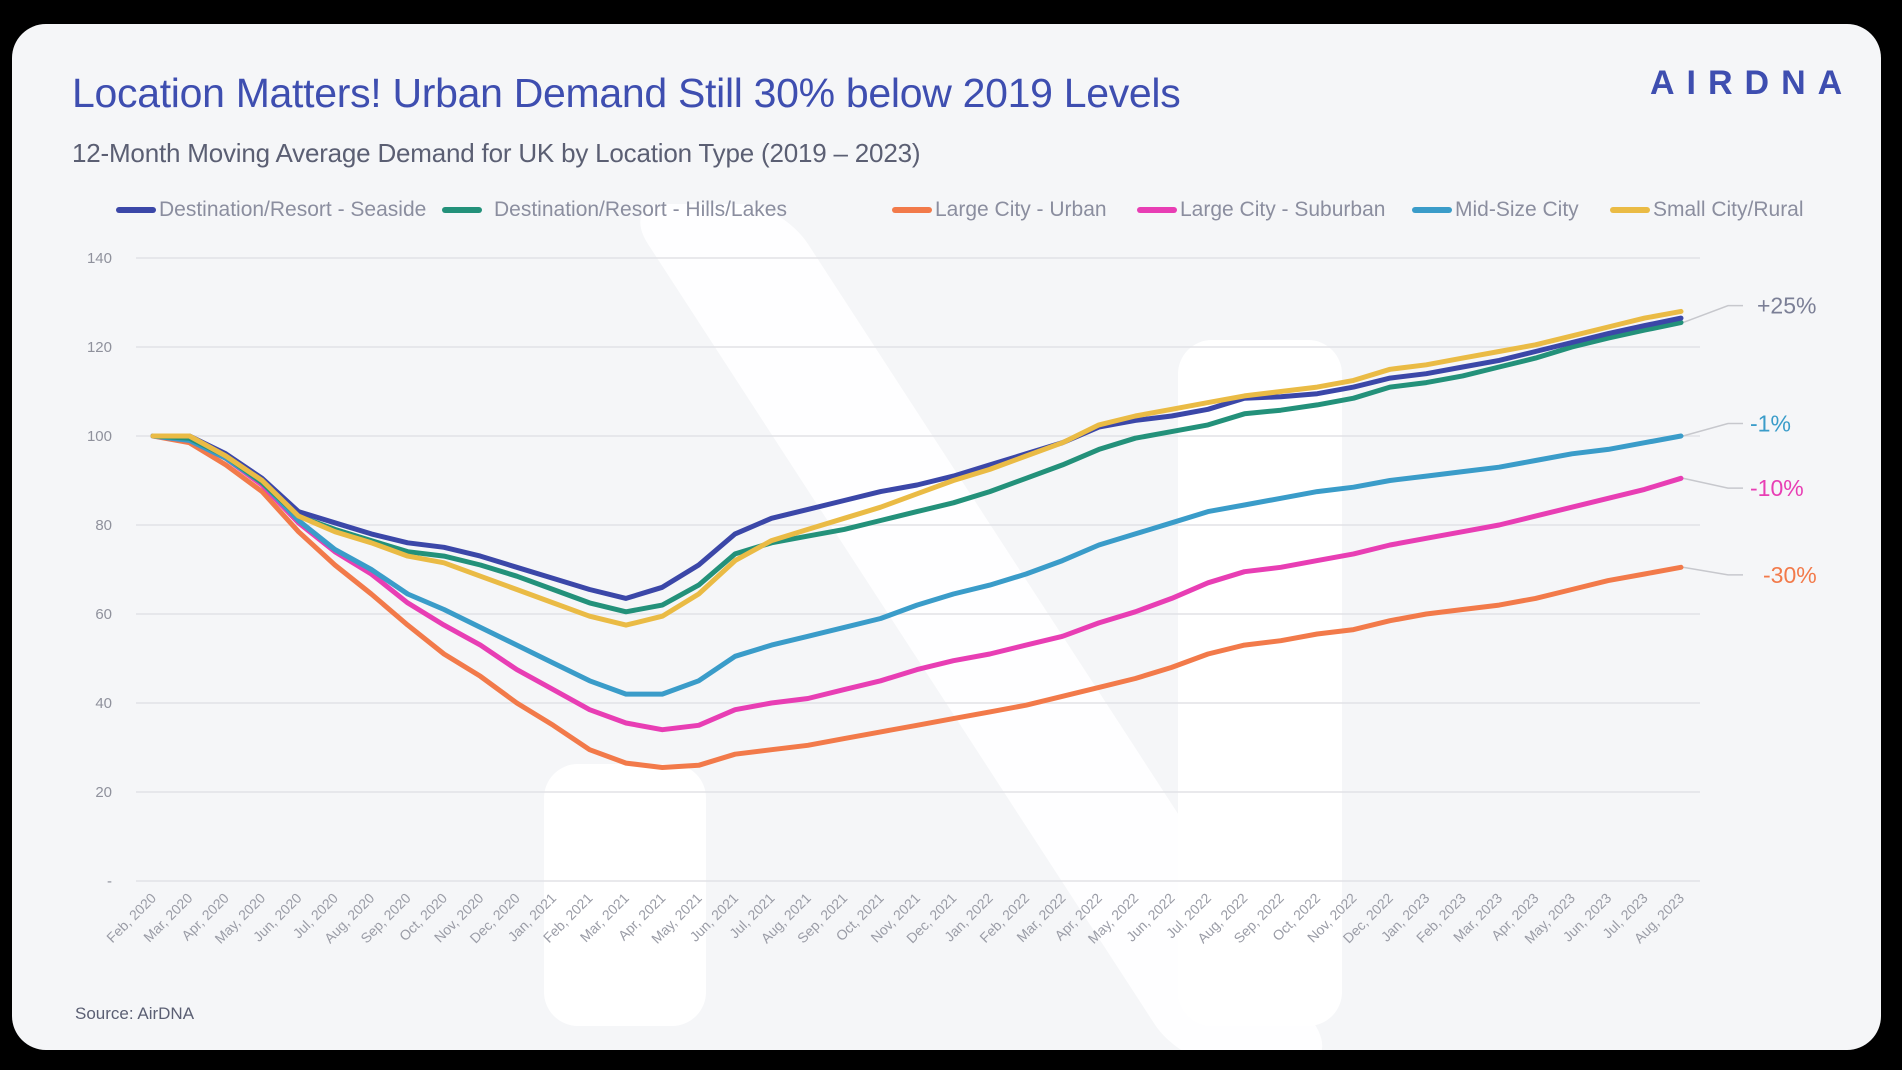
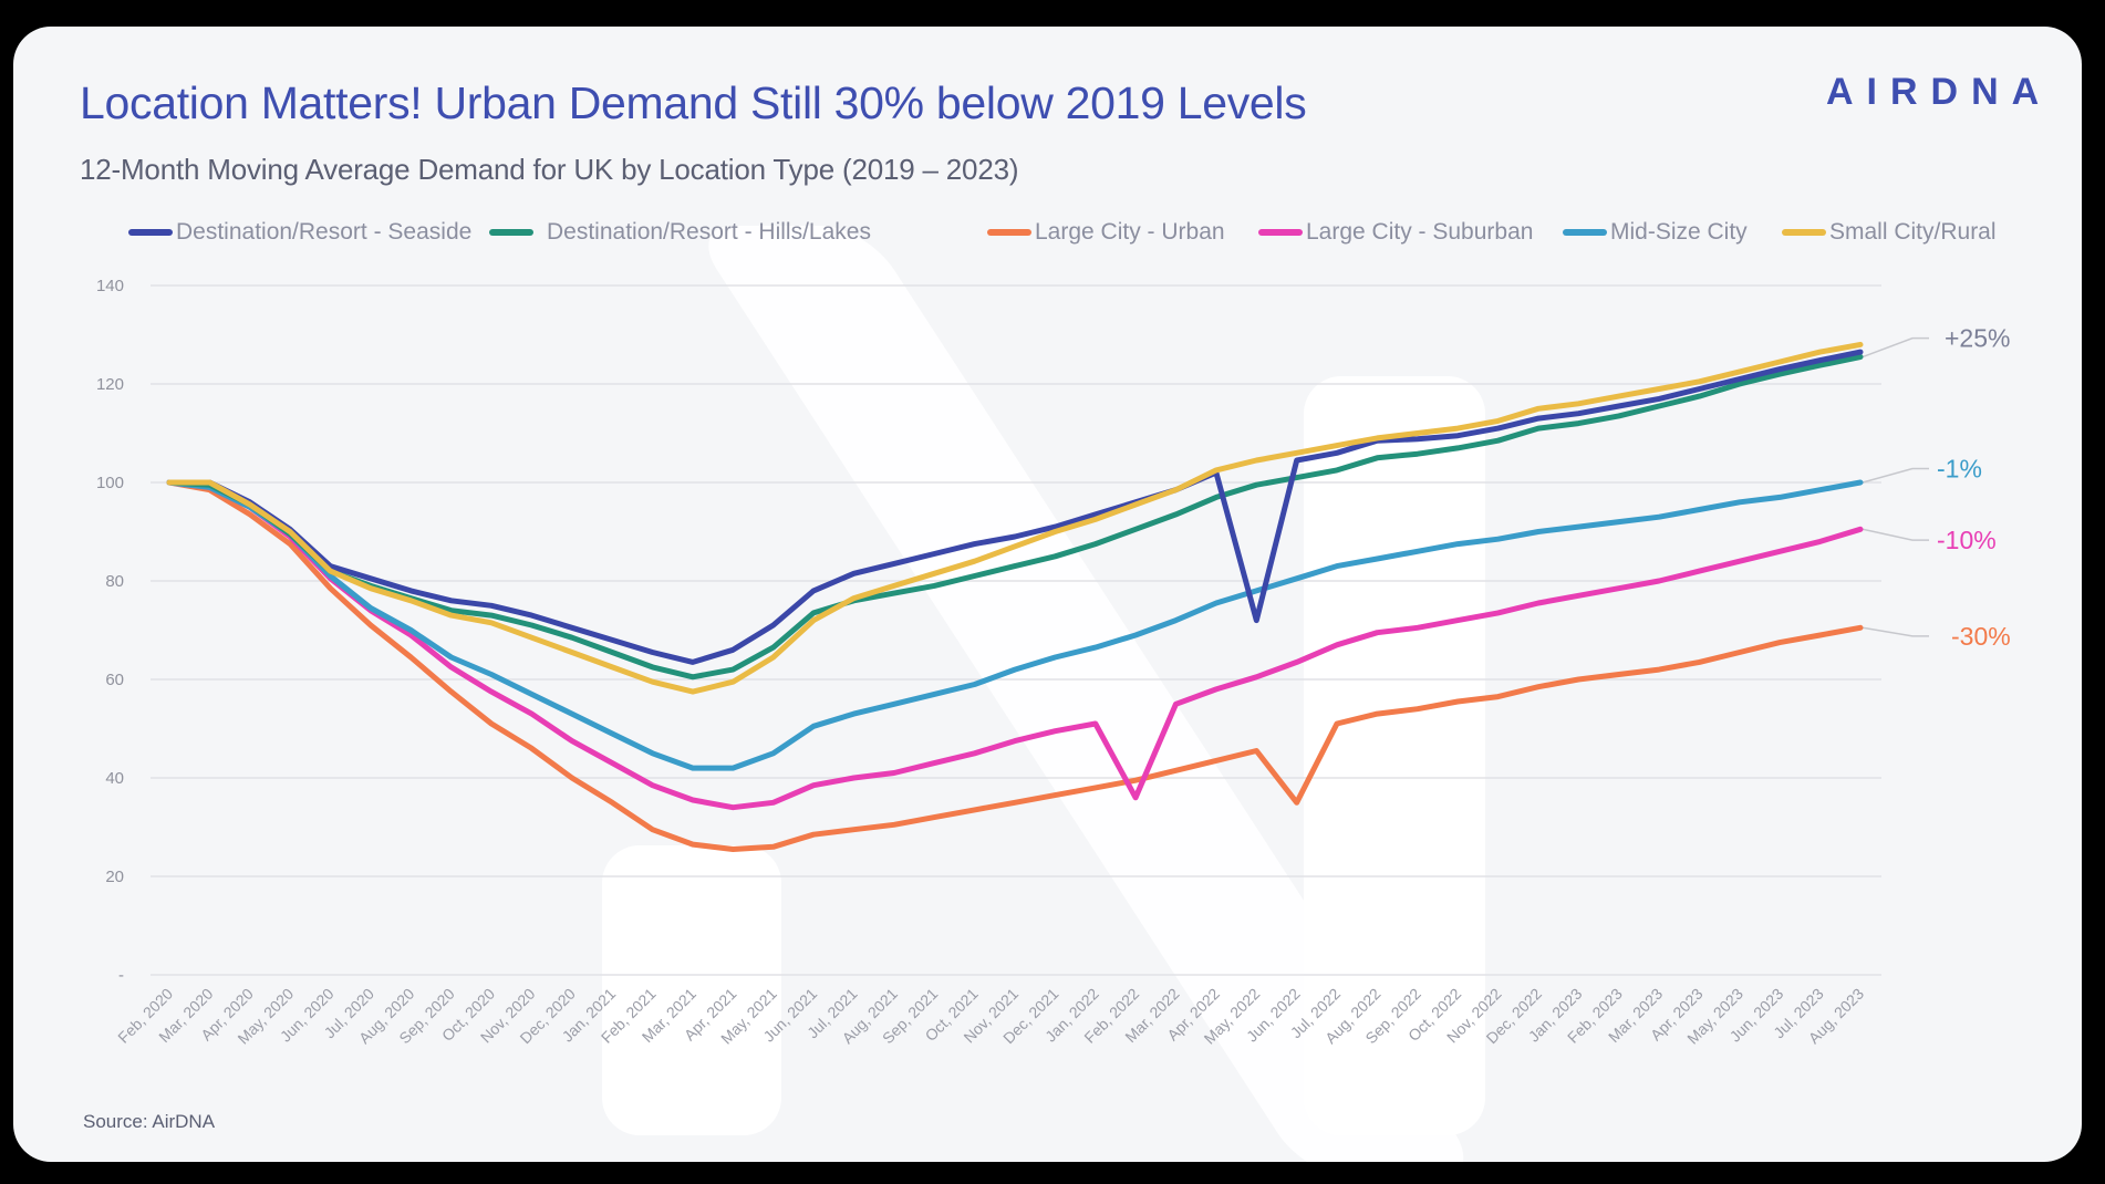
Large City - Suburban/Feb, 2022: 53 -> 36
Destination/Resort - Seaside/May, 2022: 104 -> 72
Large City - Urban/Jun, 2022: 48 -> 35
